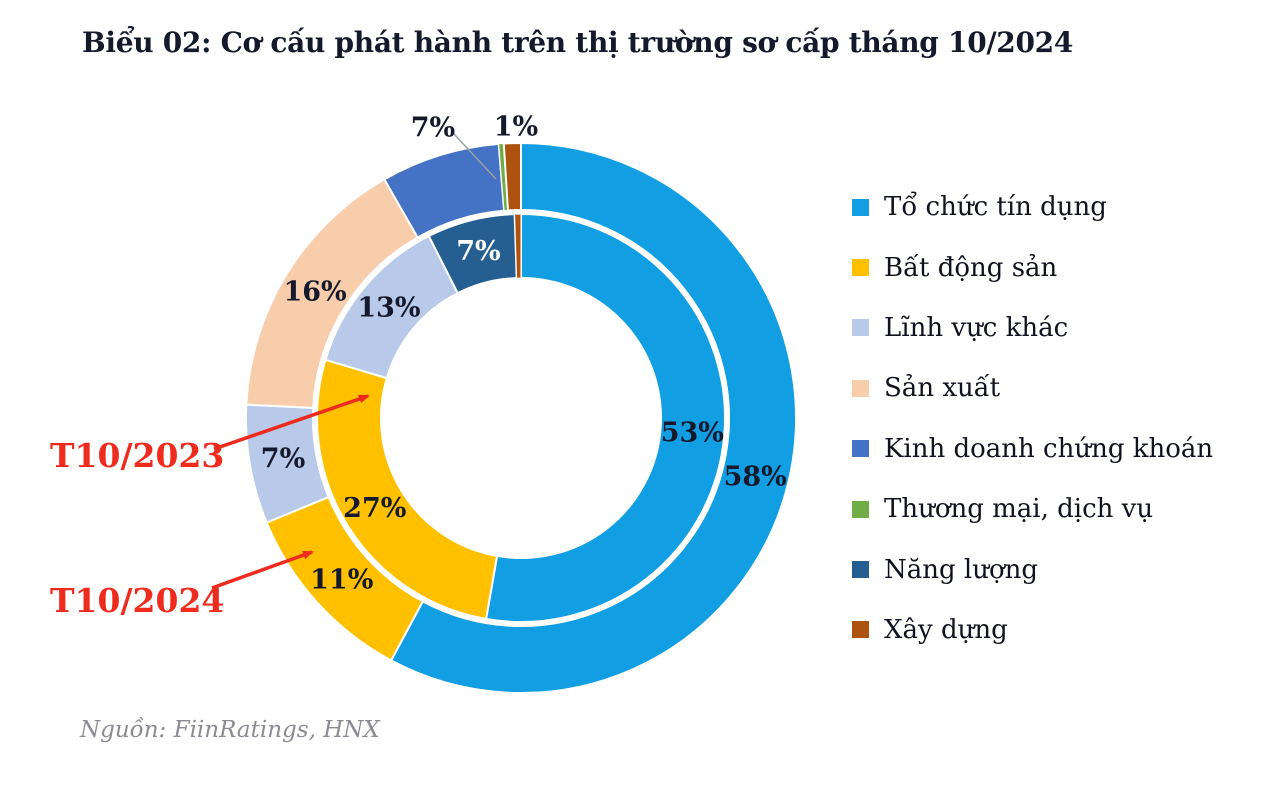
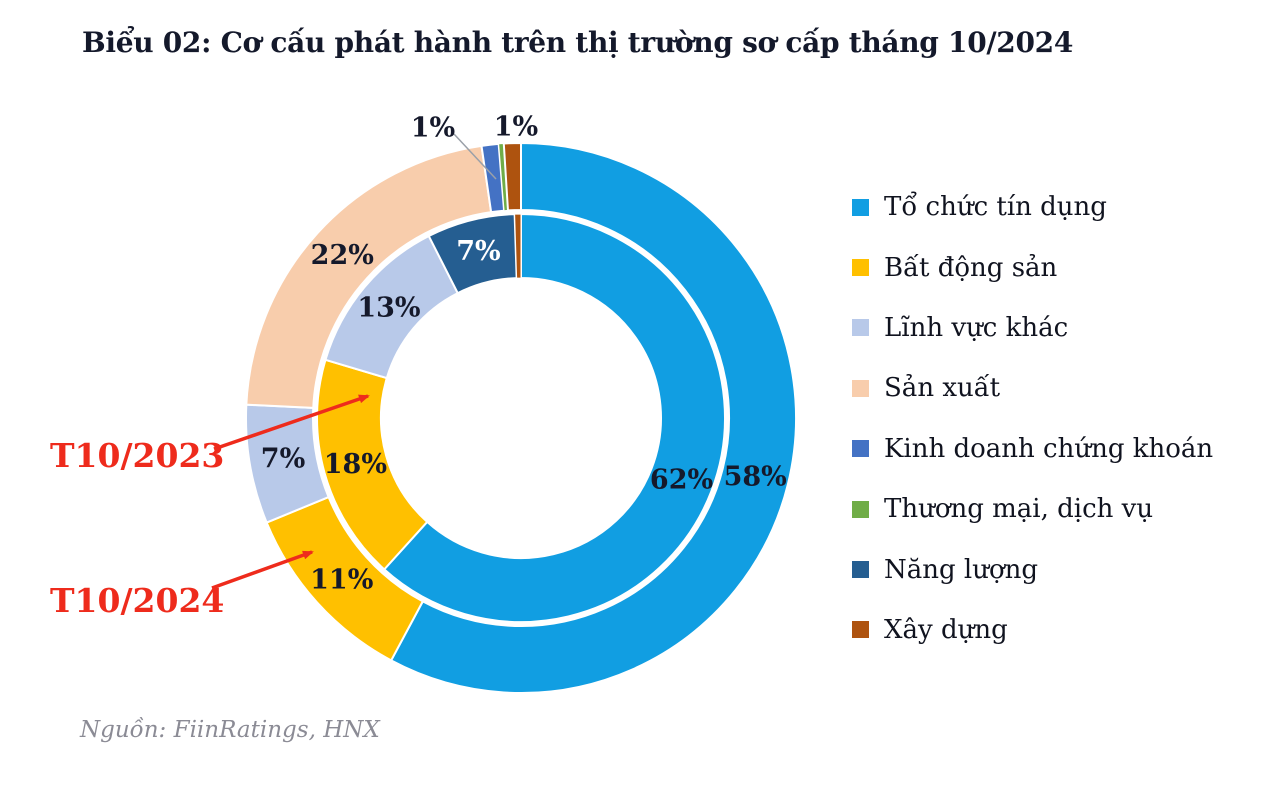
T10/2023/Tổ chức tín dụng: 53% -> 62%
T10/2023/Bất động sản: 27% -> 18%
T10/2024/Sản xuất: 16% -> 22%
T10/2024/Kinh doanh chứng khoán: 7% -> 1%
